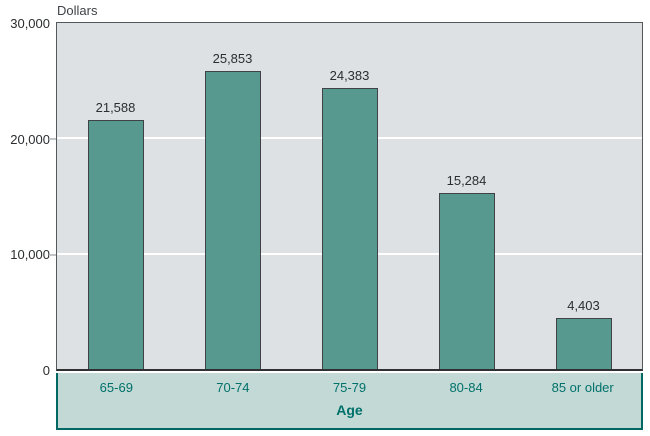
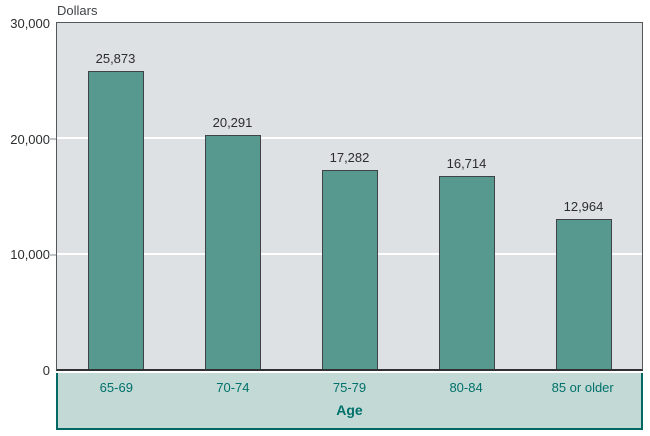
65-69: 21,588 -> 25,873
70-74: 25,853 -> 20,291
75-79: 24,383 -> 17,282
80-84: 15,284 -> 16,714
85 or older: 4,403 -> 12,964
